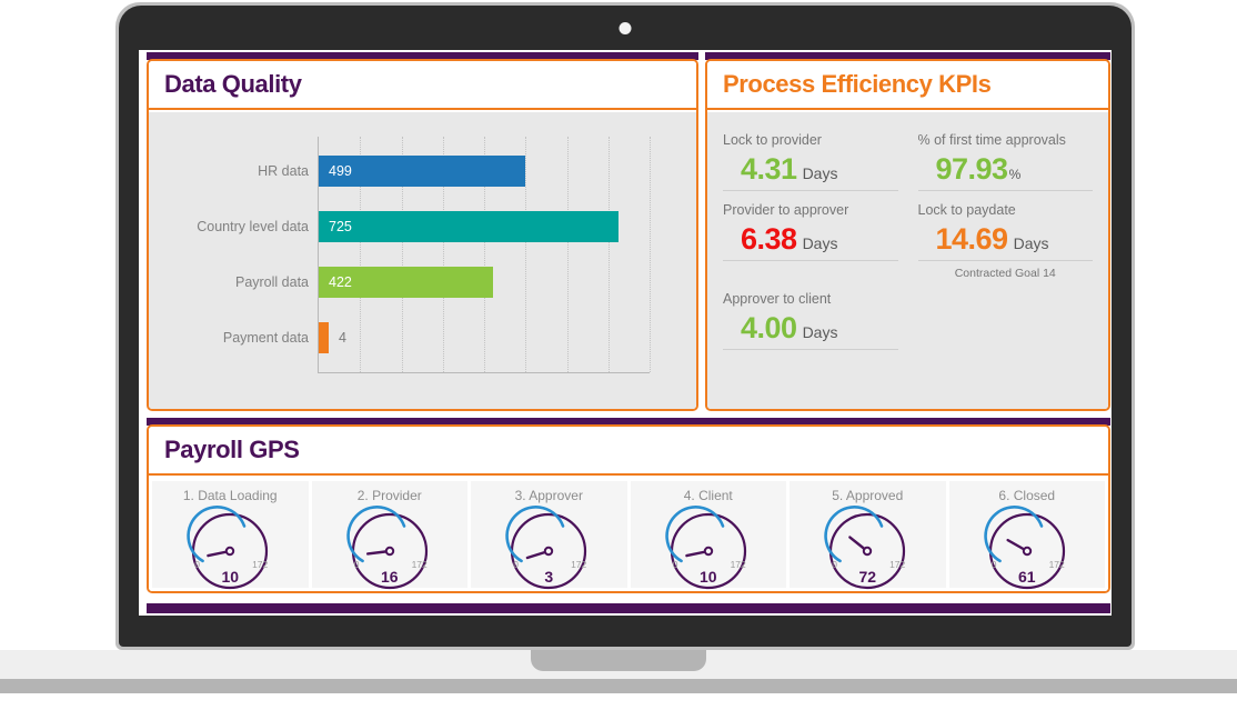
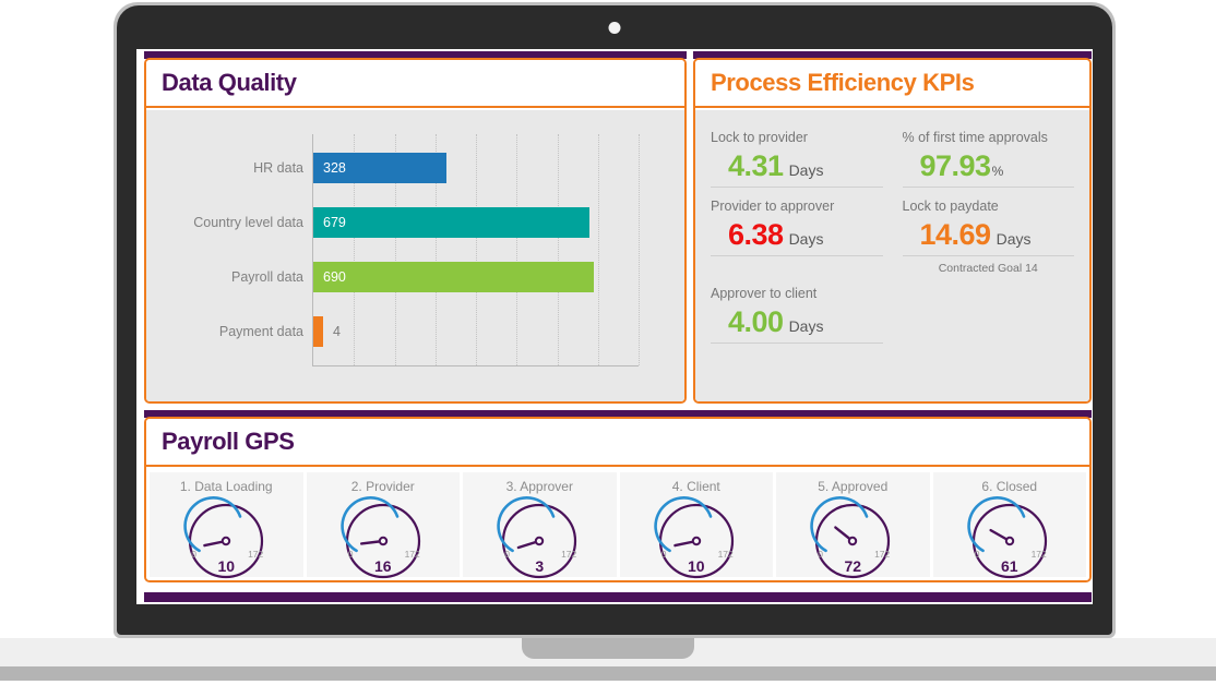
HR data: 499 -> 328
Country level data: 725 -> 679
Payroll data: 422 -> 690
